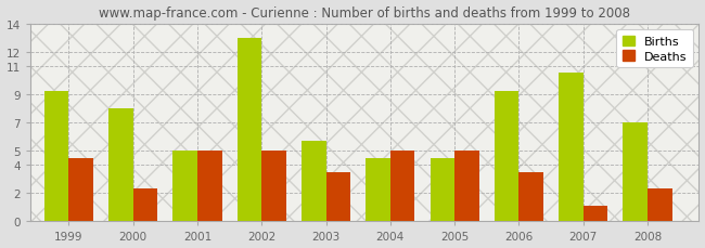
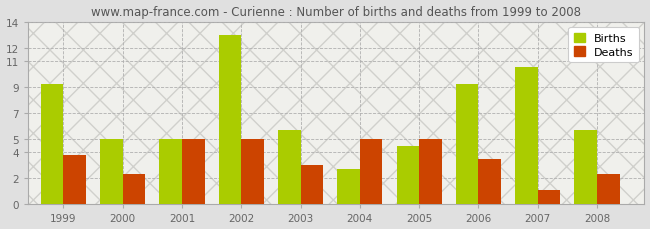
Deaths/1999: 4.5 -> 3.8
Births/2000: 8.0 -> 5.0
Deaths/2003: 3.5 -> 3.0
Births/2004: 4.5 -> 2.7
Births/2008: 7.0 -> 5.7
